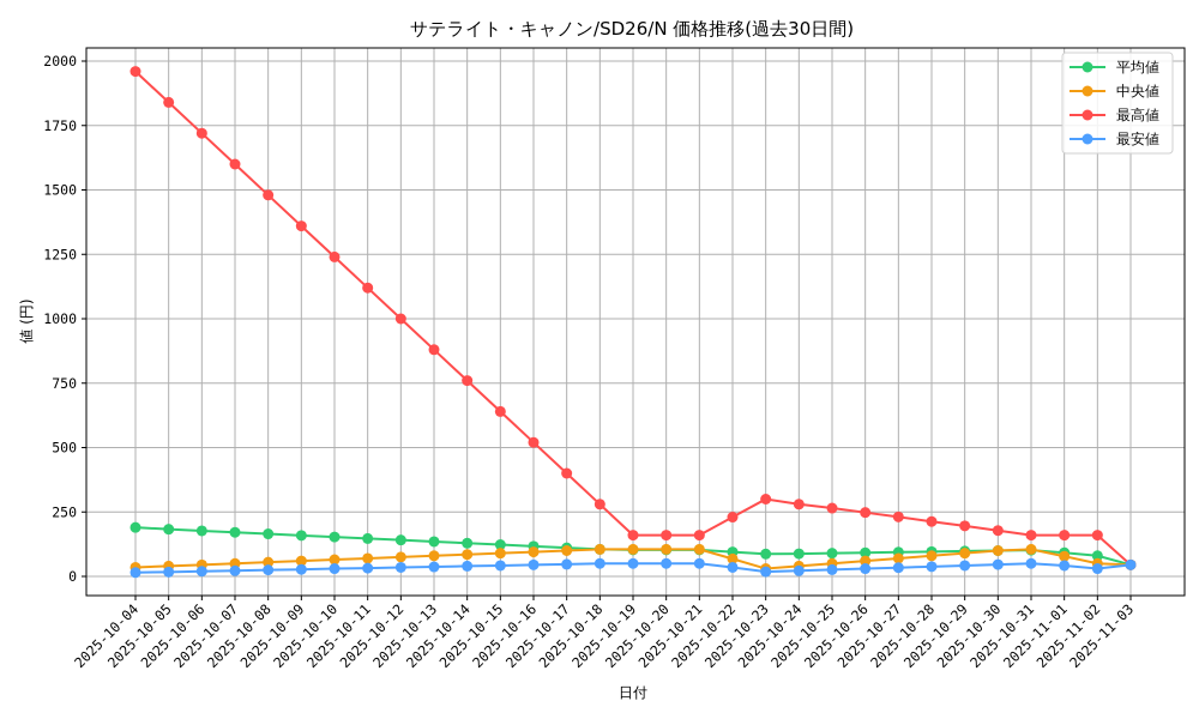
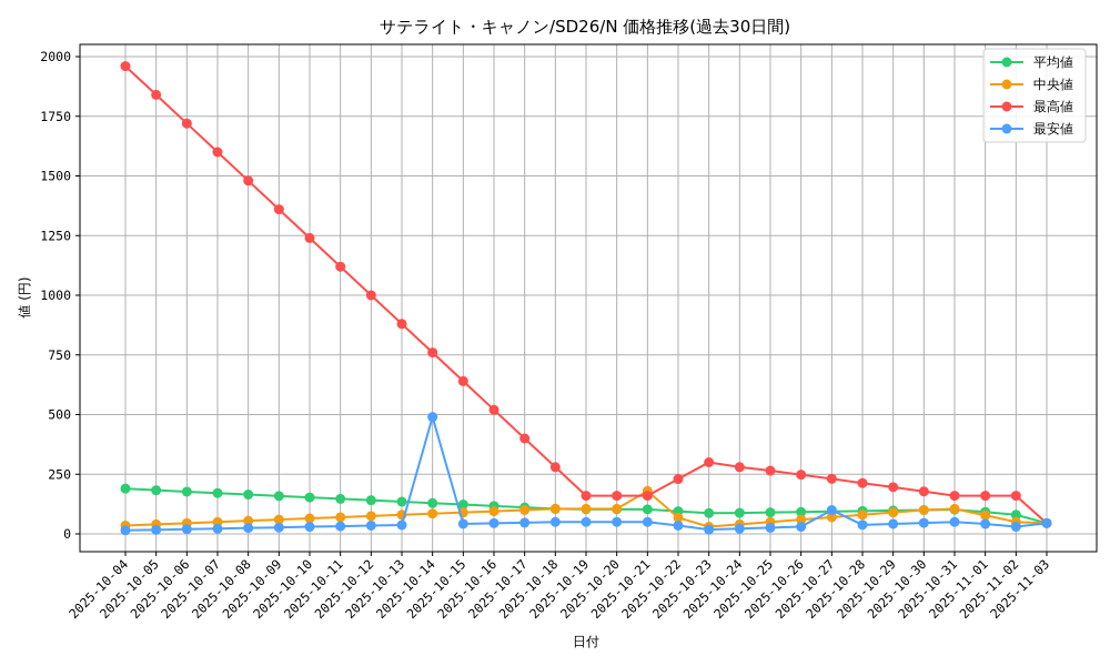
最安値/2025-10-14: 40 -> 490
中央値/2025-10-21: 100 -> 180
最安値/2025-10-27: 30 -> 100
